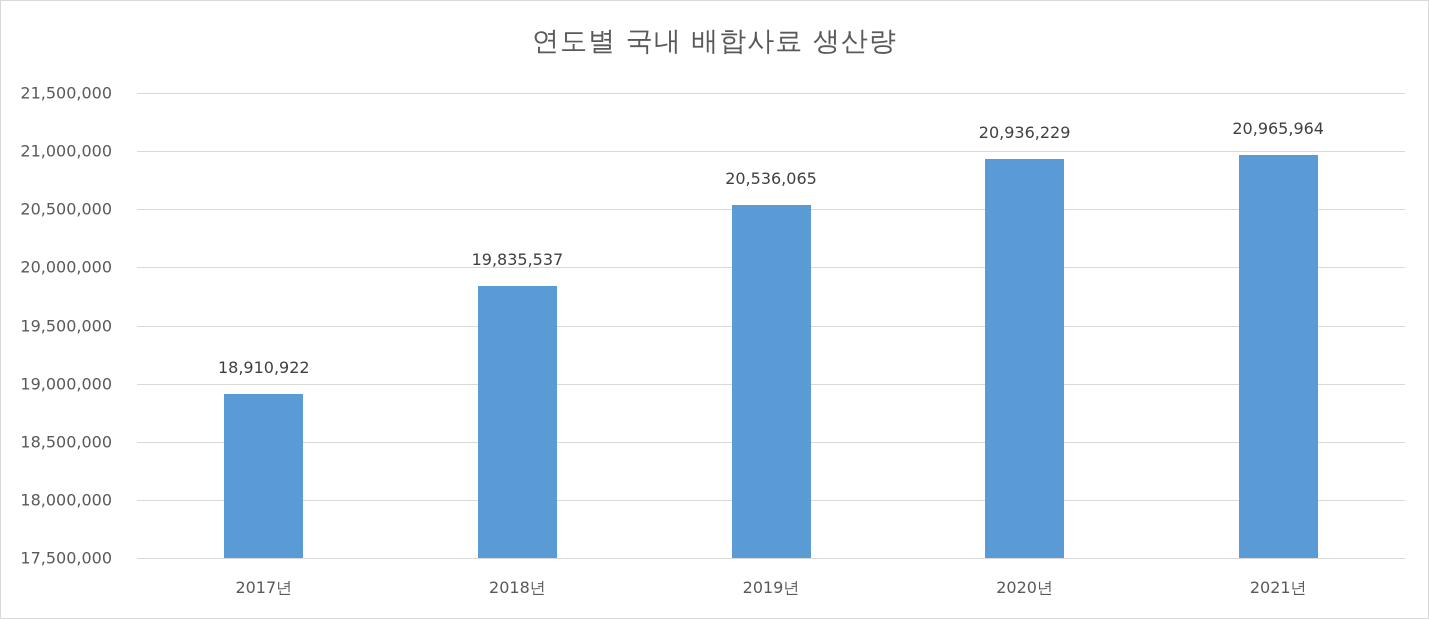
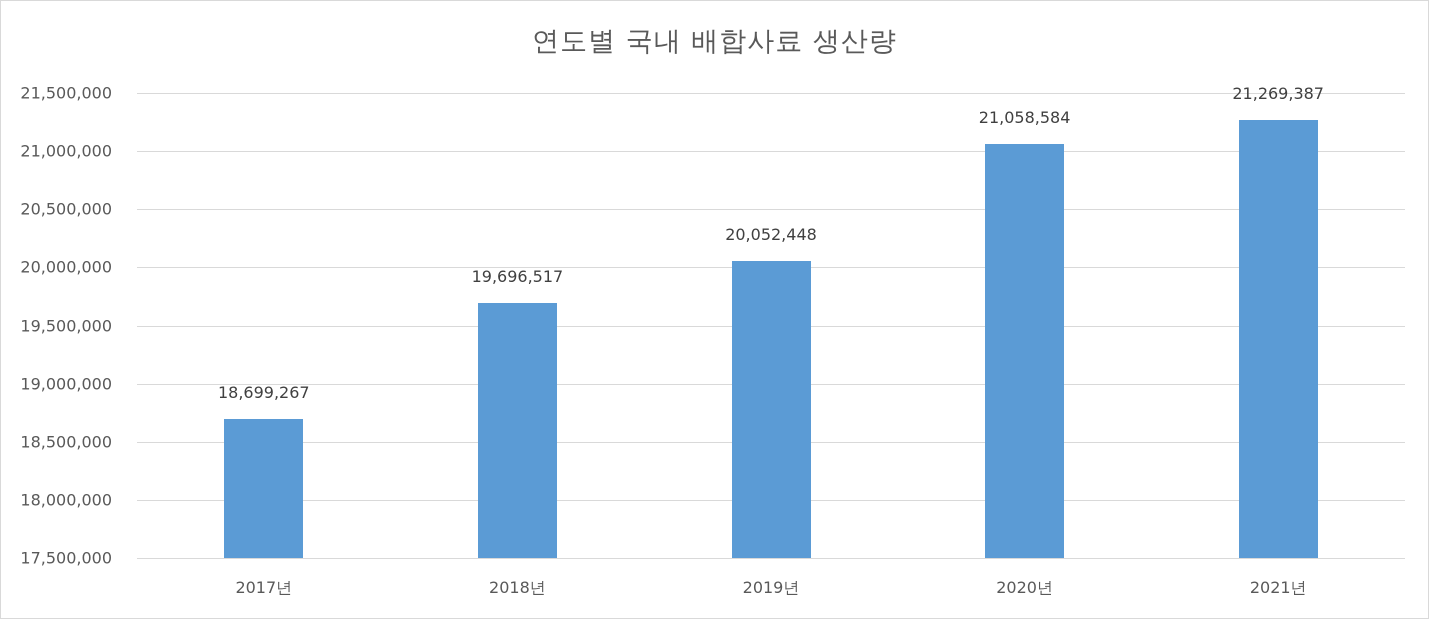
2017년: 18,910,922 -> 18,699,267
2018년: 19,835,537 -> 19,696,517
2019년: 20,536,065 -> 20,052,448
2020년: 20,936,229 -> 21,058,584
2021년: 20,965,964 -> 21,269,387
